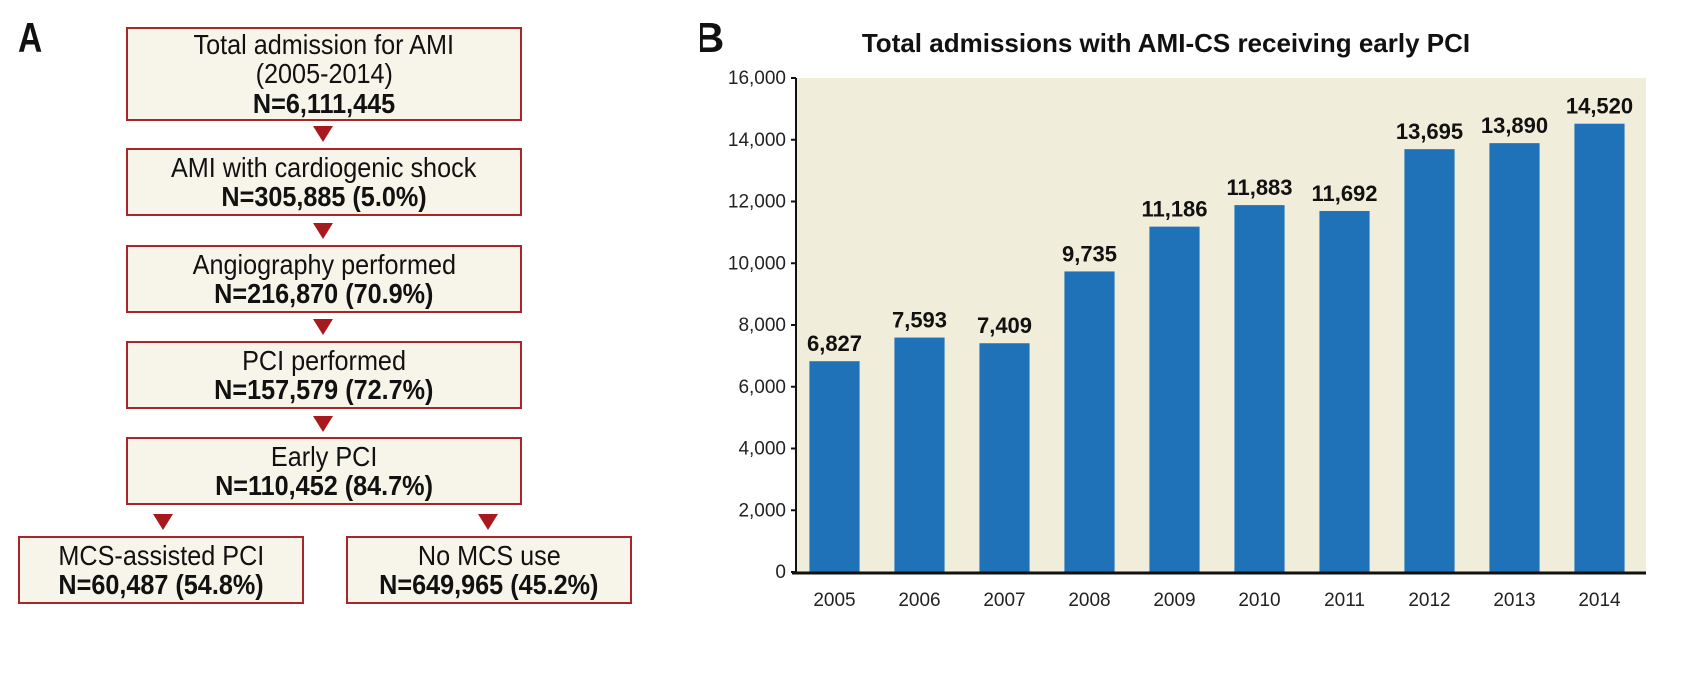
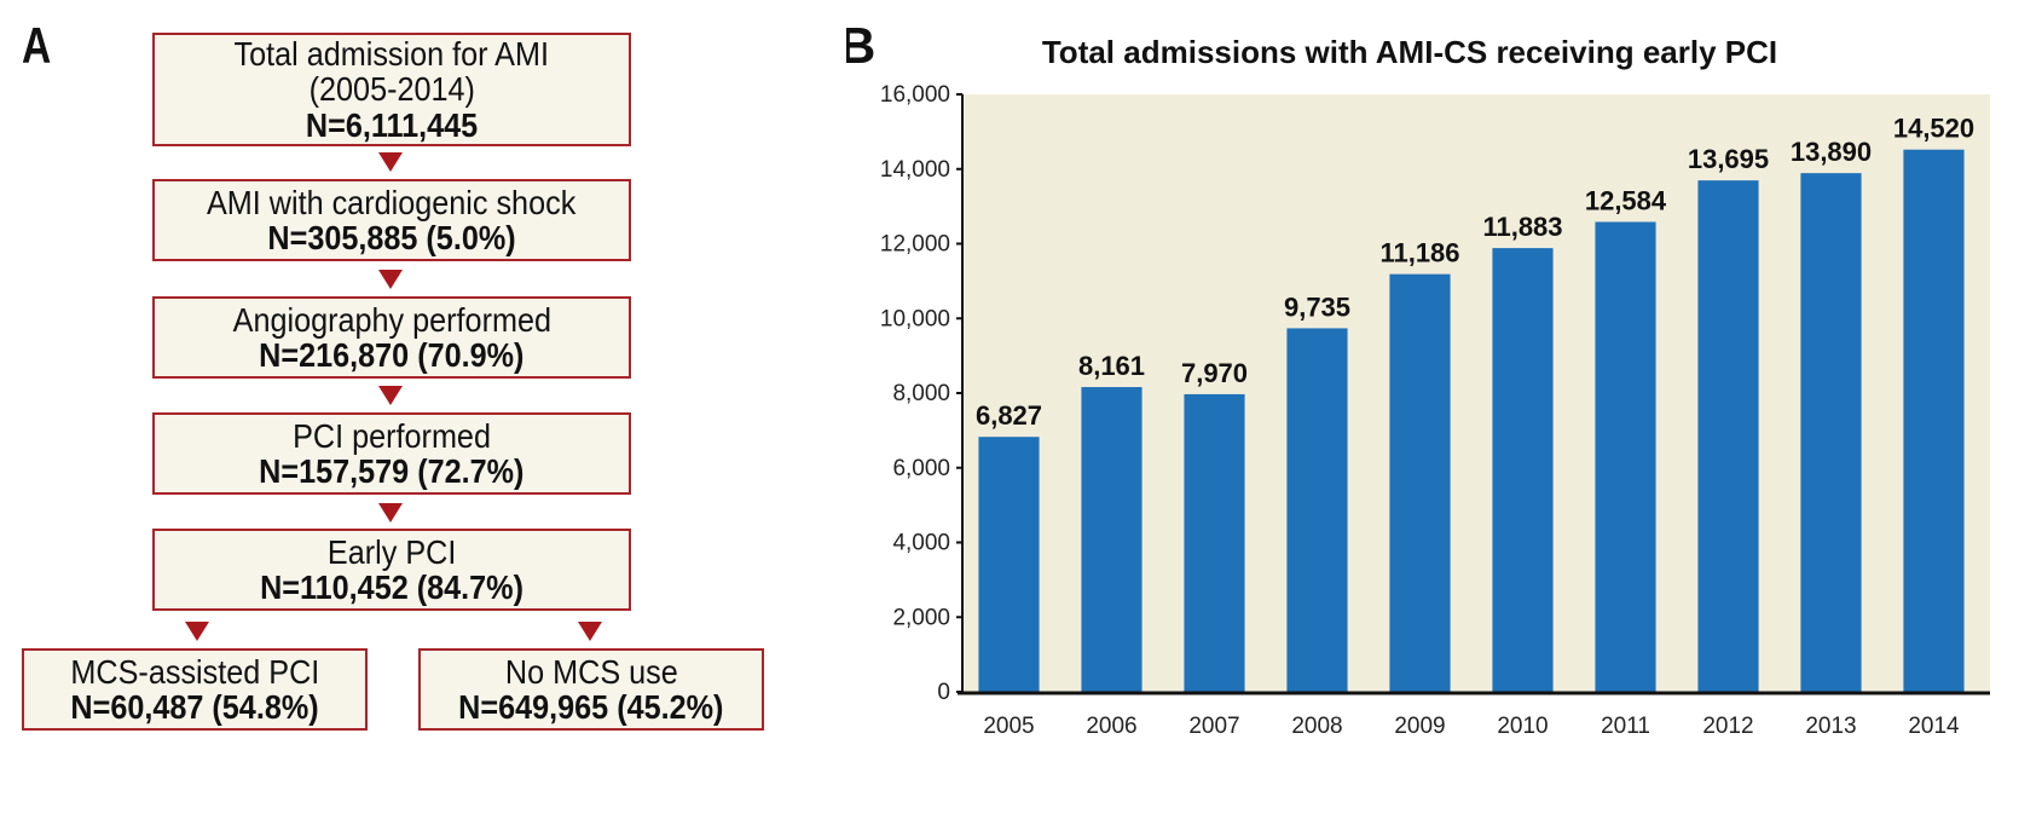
2006: 7,593 -> 8,161
2007: 7,409 -> 7,970
2011: 11,692 -> 12,584
